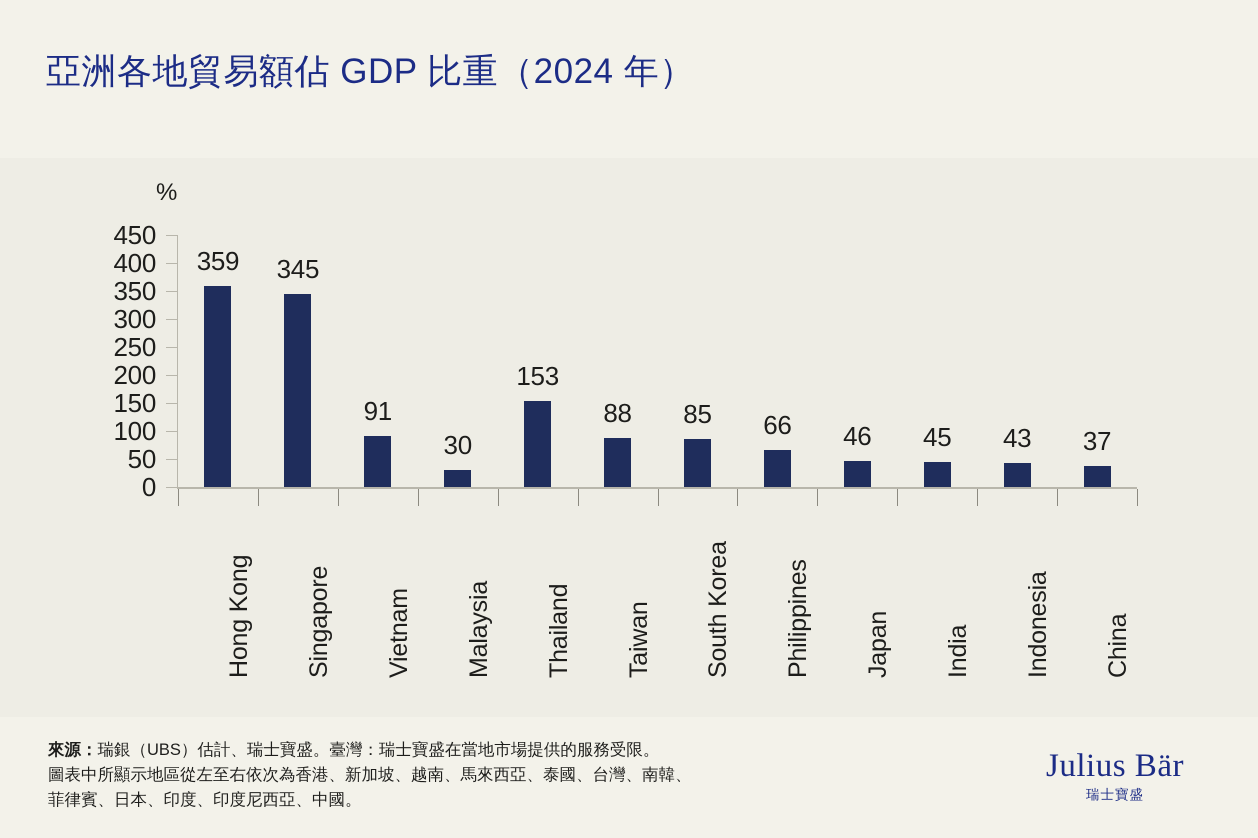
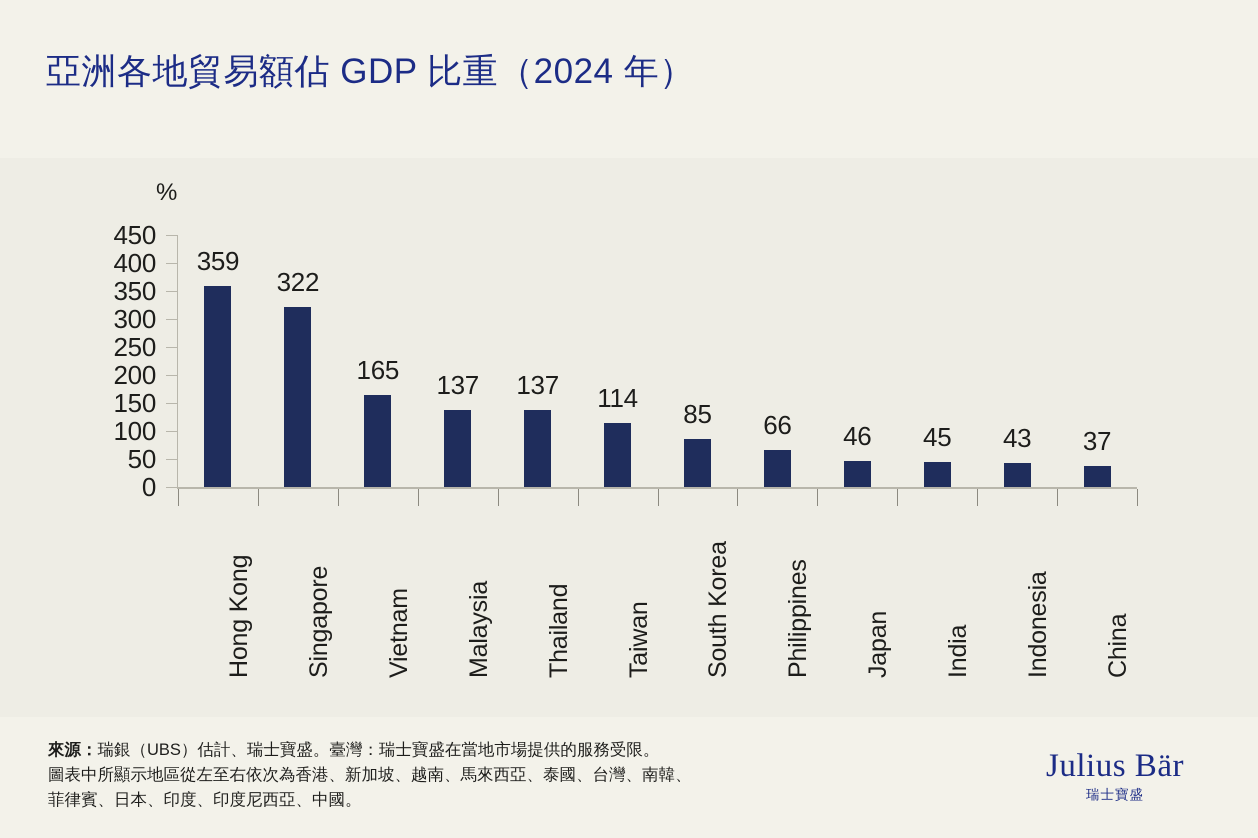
Singapore: 345 -> 322
Vietnam: 91 -> 165
Malaysia: 30 -> 137
Thailand: 153 -> 137
Taiwan: 88 -> 114
